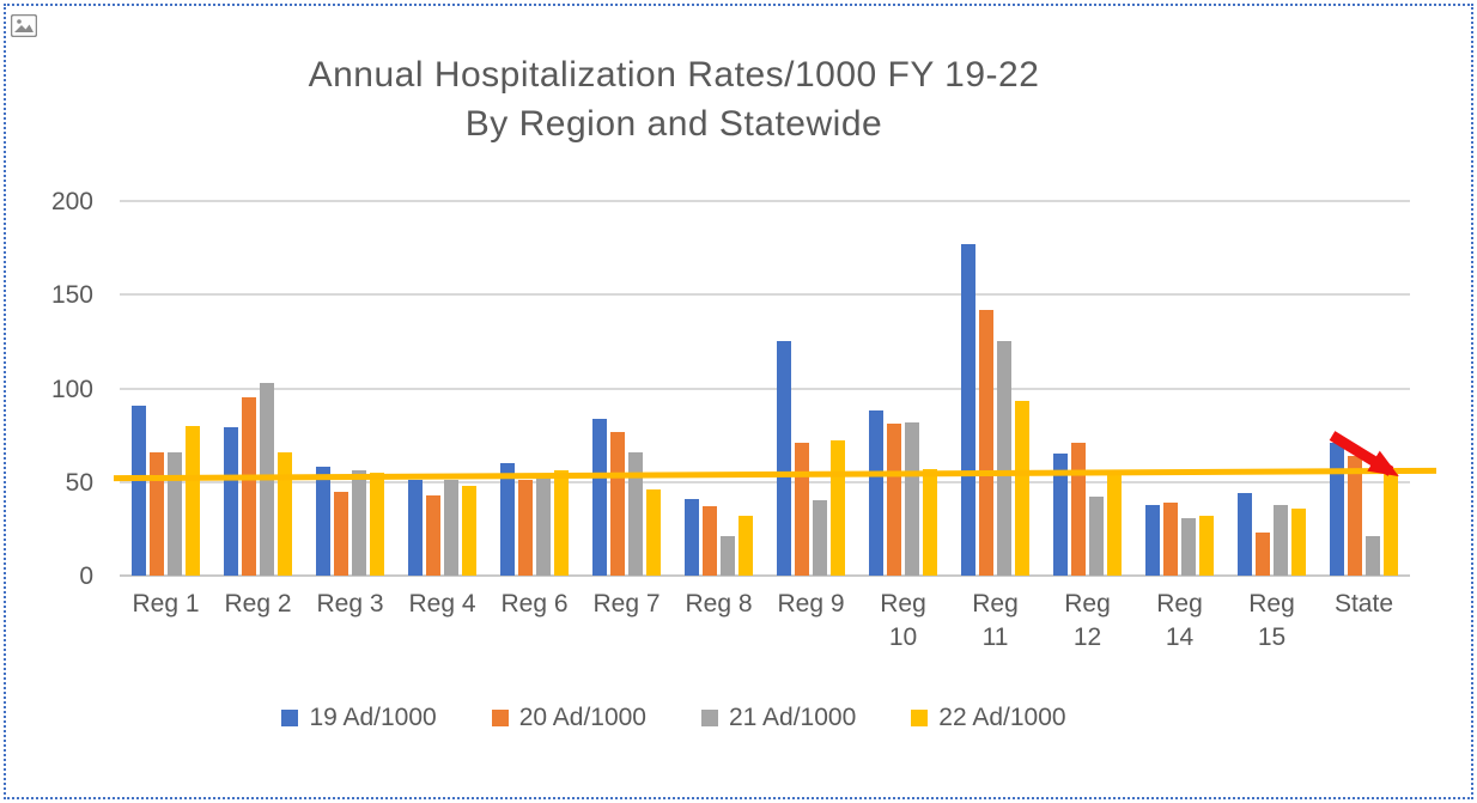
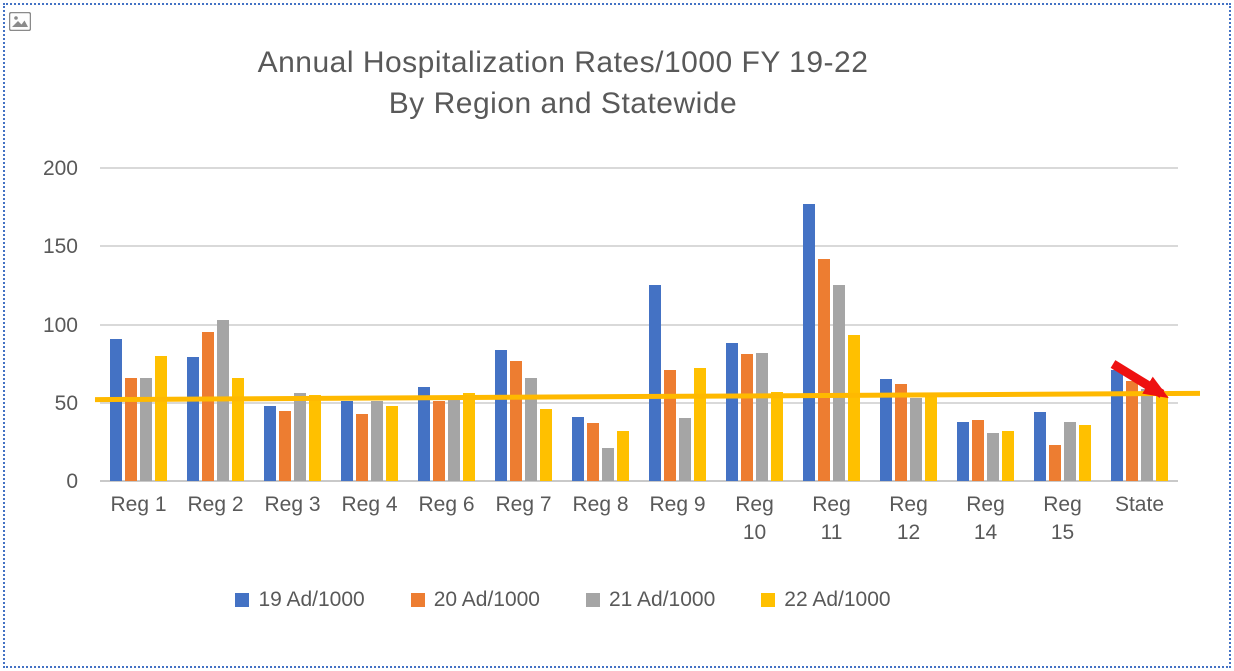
19 Ad/1000/Reg 3: 58 -> 48
20 Ad/1000/Reg 12: 71 -> 62
21 Ad/1000/Reg 12: 42 -> 53
21 Ad/1000/State: 21 -> 59
